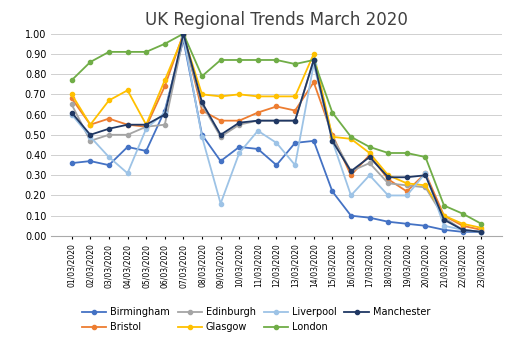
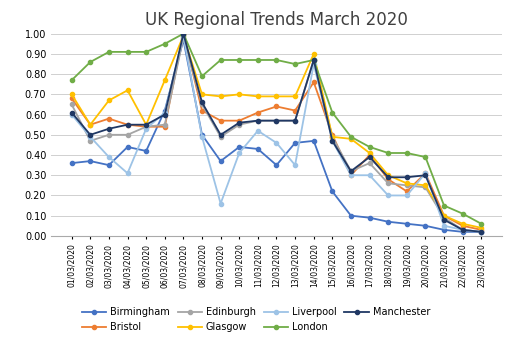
Bristol/06/03/2020: 0.74 -> 0.54
Liverpool/16/03/2020: 0.20 -> 0.30
